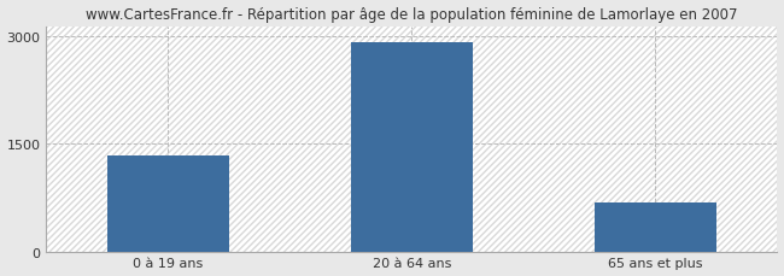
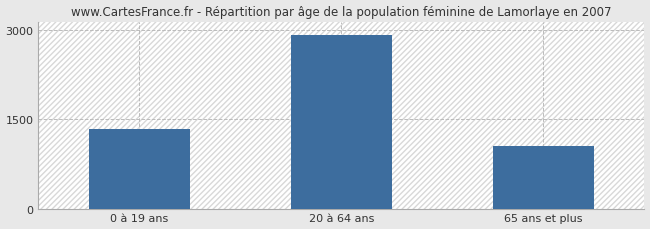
65 ans et plus: 680 -> 1050
